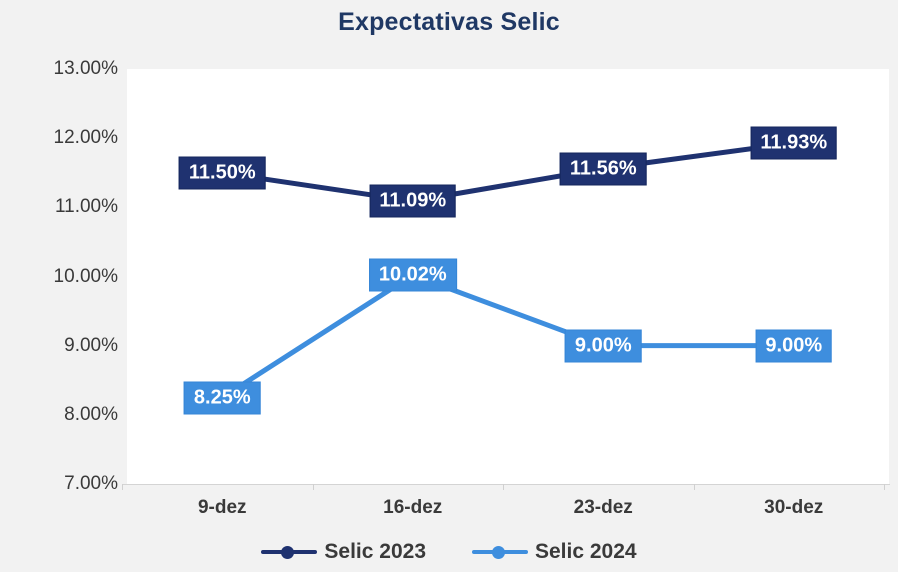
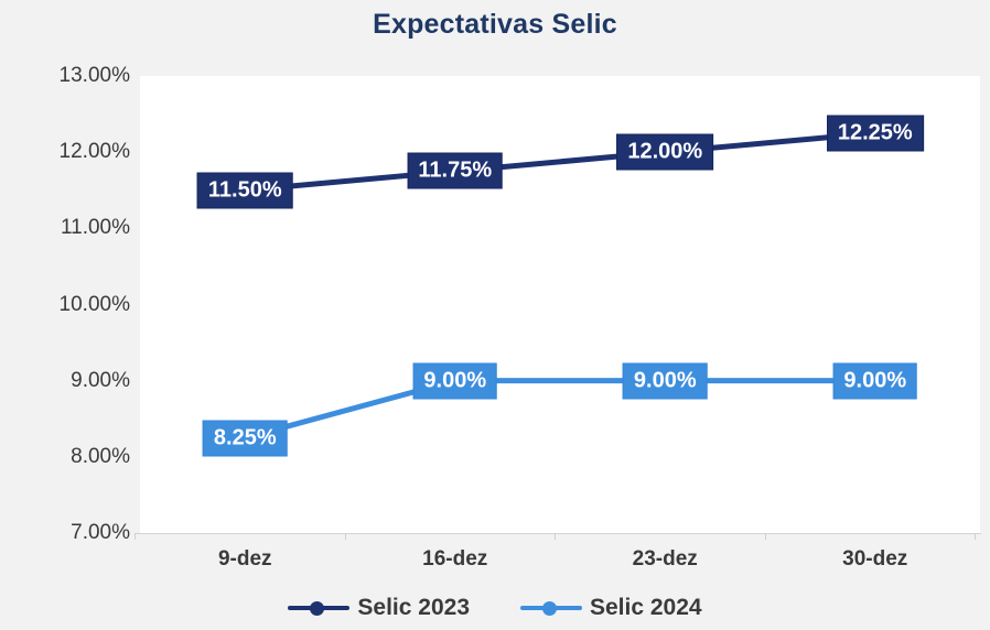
Selic 2023/16-dez: 11.09% -> 11.75%
Selic 2024/16-dez: 10.02% -> 9.00%
Selic 2023/23-dez: 11.56% -> 12.00%
Selic 2023/30-dez: 11.93% -> 12.25%
